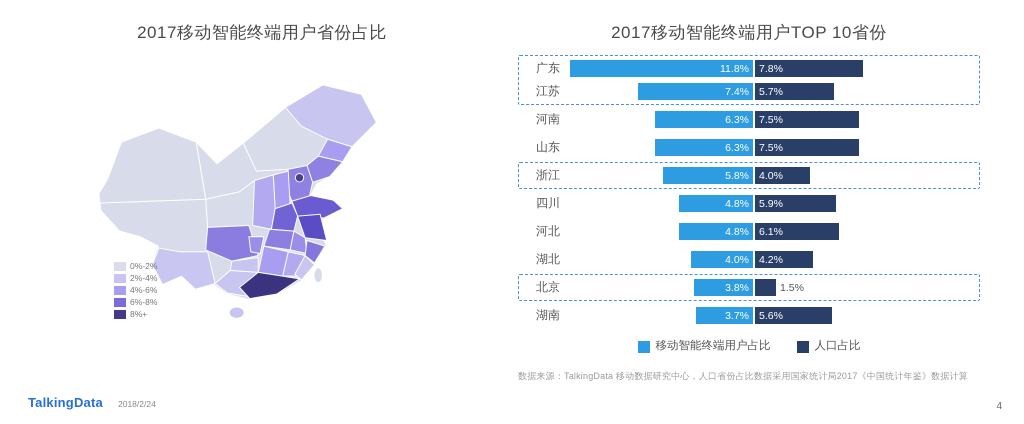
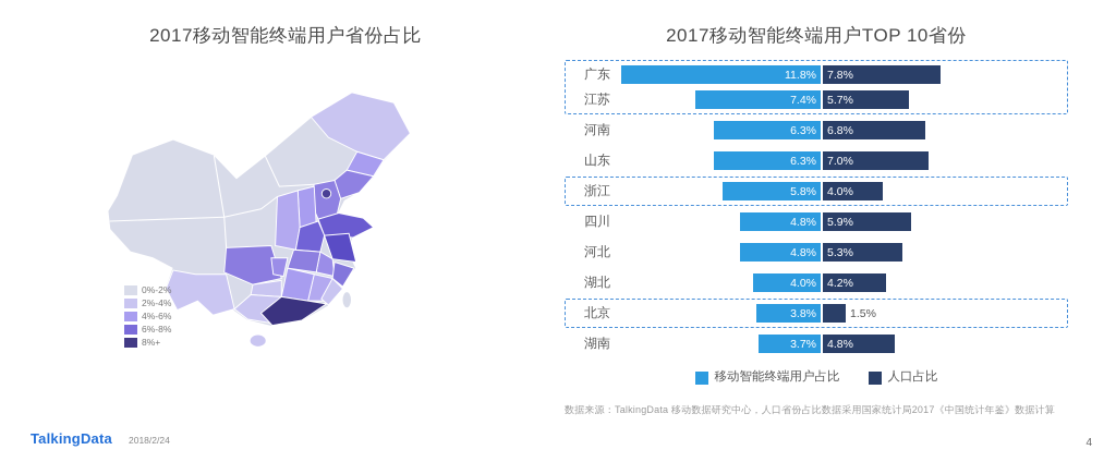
人口占比/河南: 7.5% -> 6.8%
人口占比/山东: 7.5% -> 7.0%
人口占比/河北: 6.1% -> 5.3%
人口占比/湖南: 5.6% -> 4.8%
